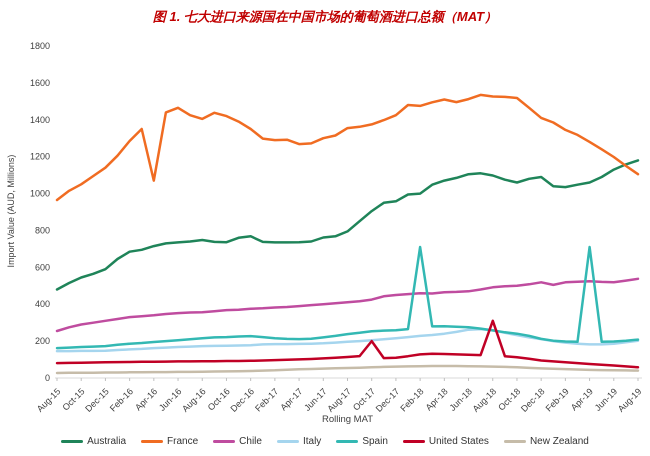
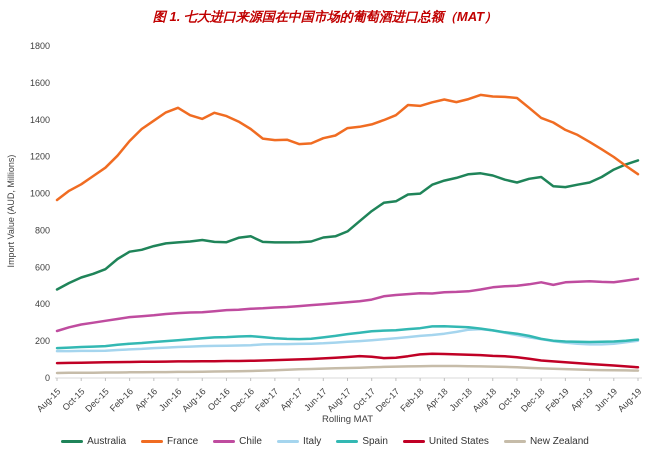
France/Apr-16: 1070 -> 1400
United States/Oct-17: 200 -> 120
Spain/Feb-18: 710 -> 270
United States/Aug-18: 310 -> 120
Spain/Apr-19: 710 -> 200
